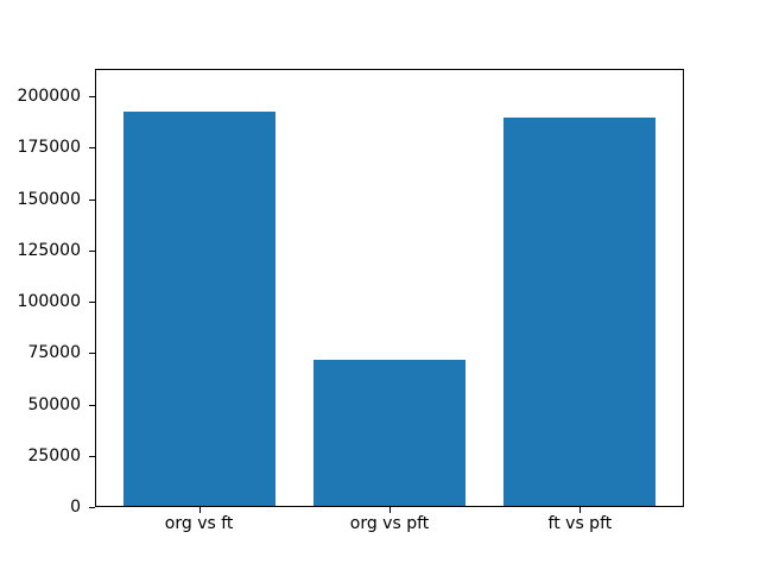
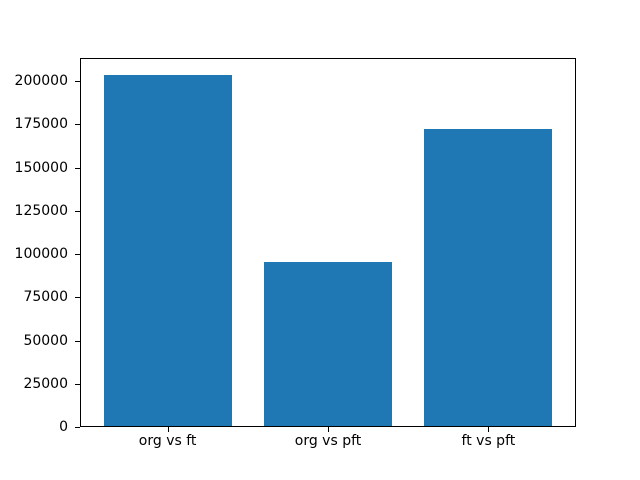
org vs ft: 192000 -> 203000
org vs pft: 71000 -> 95000
ft vs pft: 189000 -> 172000
